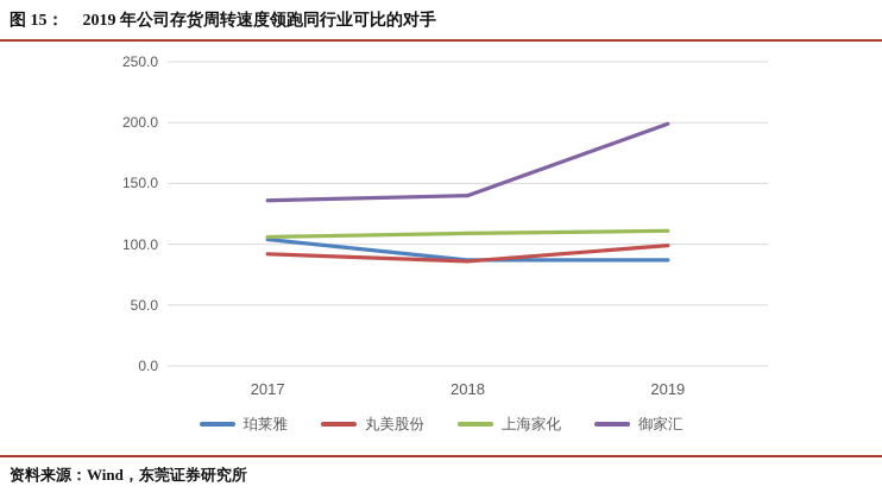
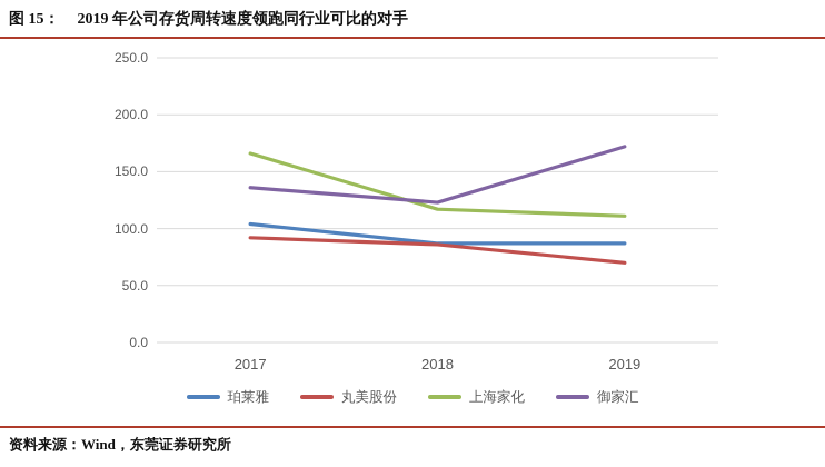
上海家化/2017: 106 -> 166
上海家化/2018: 109 -> 117
御家汇/2018: 140 -> 123
丸美股份/2019: 99 -> 70
御家汇/2019: 199 -> 172
